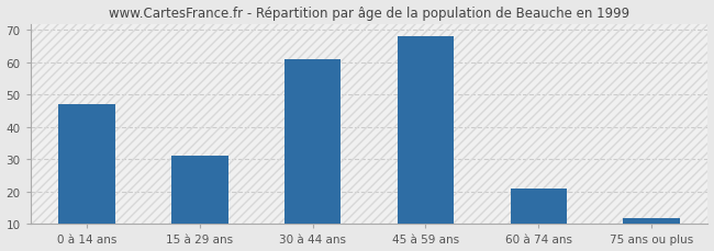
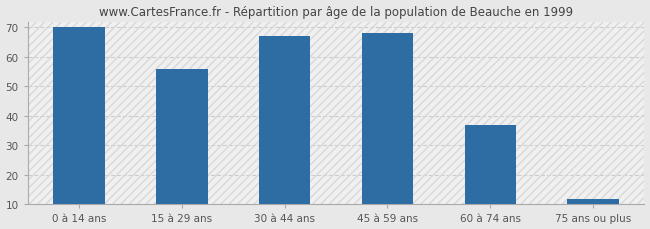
0 à 14 ans: 47 -> 70
15 à 29 ans: 31 -> 56
30 à 44 ans: 61 -> 67
60 à 74 ans: 21 -> 37
